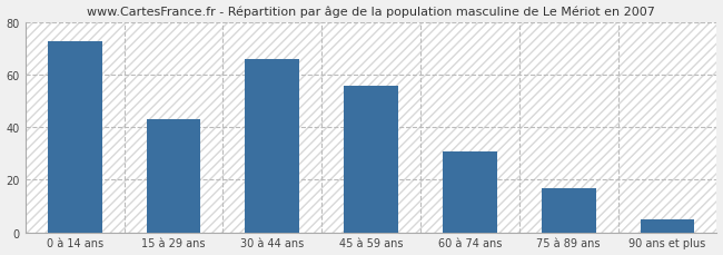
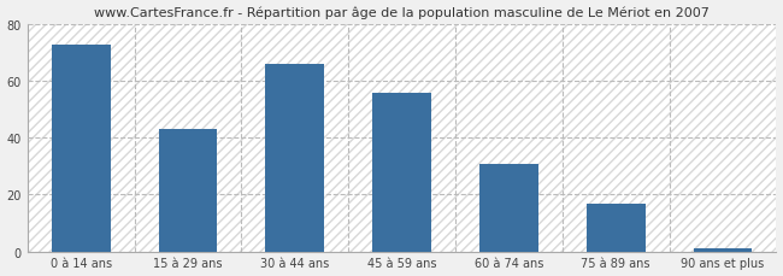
90 ans et plus: 5 -> 1
